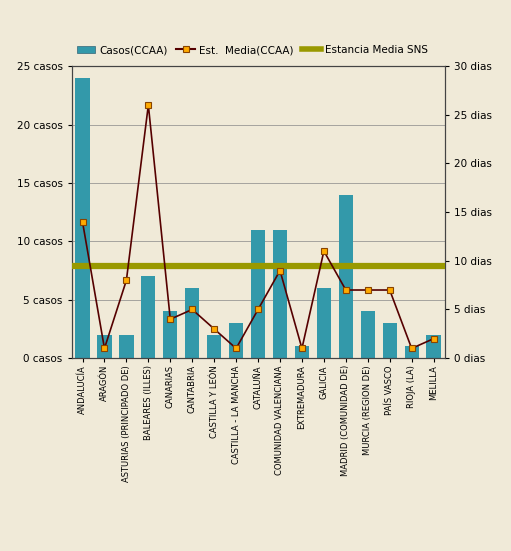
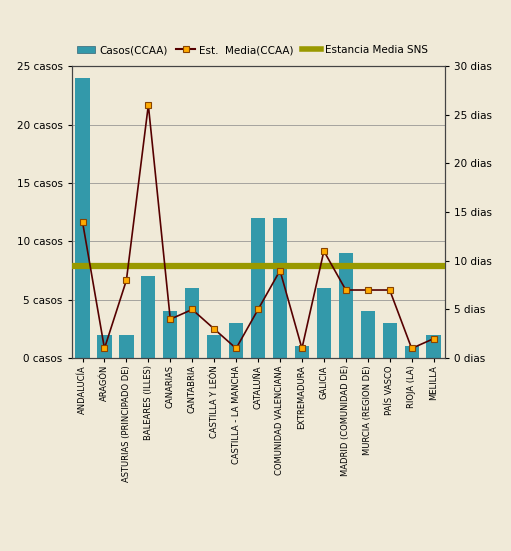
Casos(CCAA)/CATALUÑA: 11 casos -> 12 casos
Casos(CCAA)/COMUNIDAD VALENCIANA: 11 casos -> 12 casos
Casos(CCAA)/MADRID (COMUNIDAD DE): 14 casos -> 9 casos
